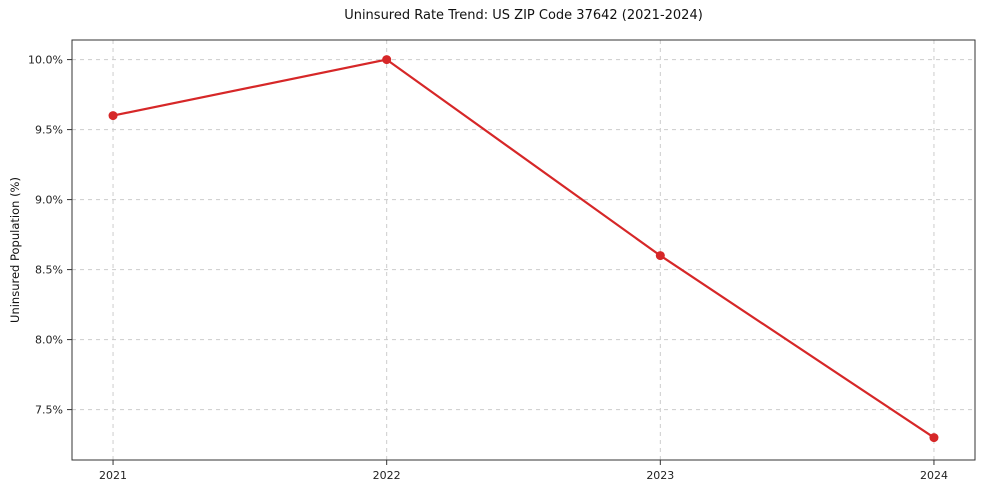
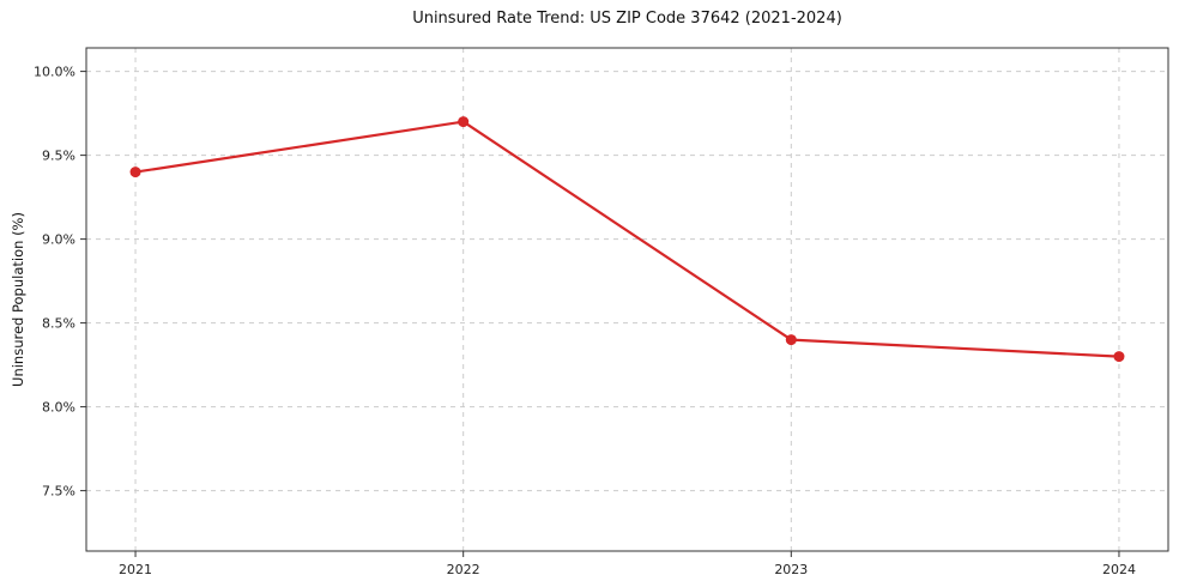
2021: 9.6% -> 9.4%
2022: 10.0% -> 9.7%
2023: 8.6% -> 8.4%
2024: 7.3% -> 8.3%
